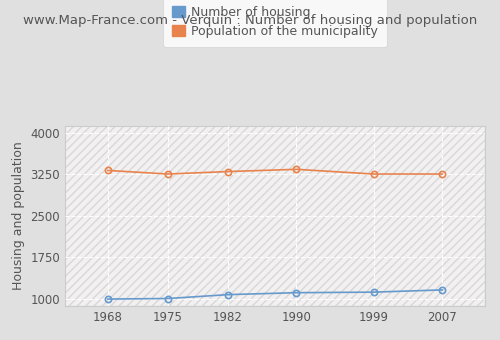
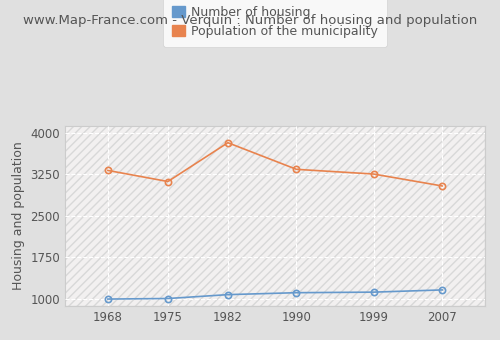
Population of the municipality/1975: 3260 -> 3120
Population of the municipality/1982: 3300 -> 3820
Population of the municipality/2007: 3260 -> 3040
